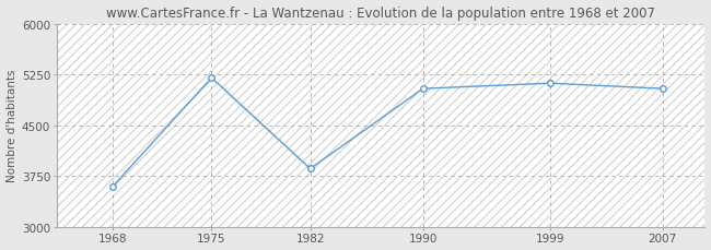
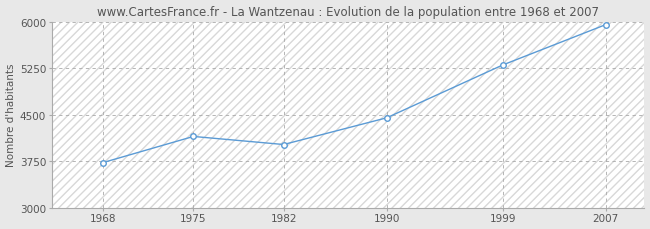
1968: 3600 -> 3730
1975: 5200 -> 4150
1982: 3860 -> 4020
1990: 5040 -> 4450
1999: 5120 -> 5300
2007: 5040 -> 5950
